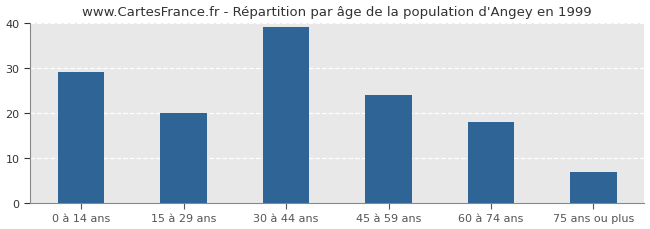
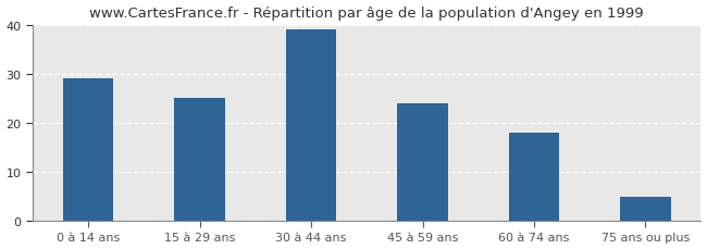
15 à 29 ans: 20 -> 25
75 ans ou plus: 7 -> 5
